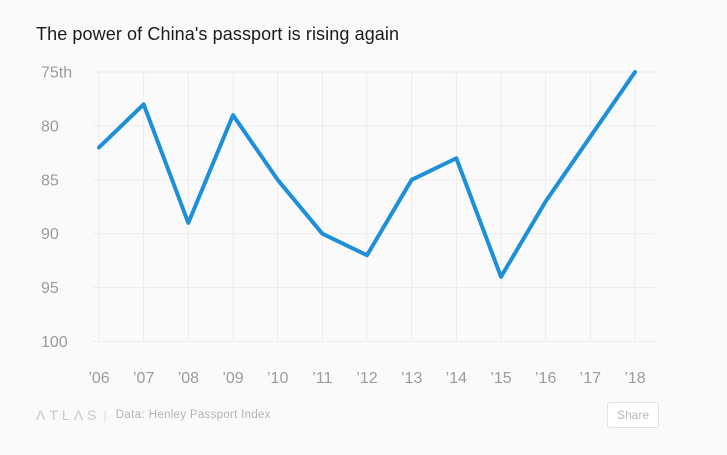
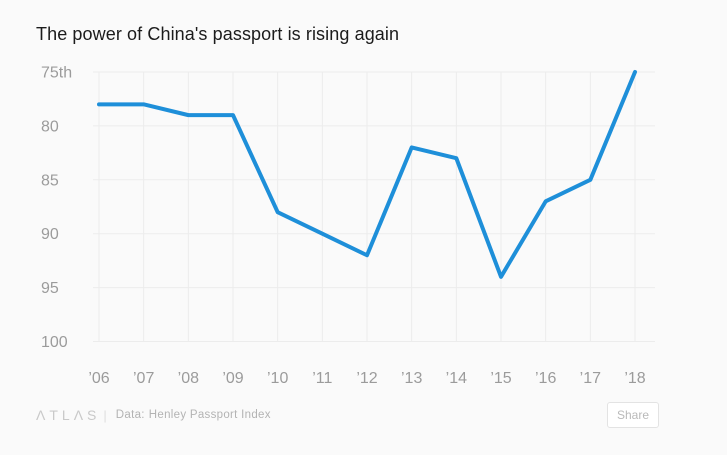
’06: 82 -> 78
’08: 89 -> 79
’10: 85 -> 88
’13: 85 -> 82
’17: 81 -> 85
